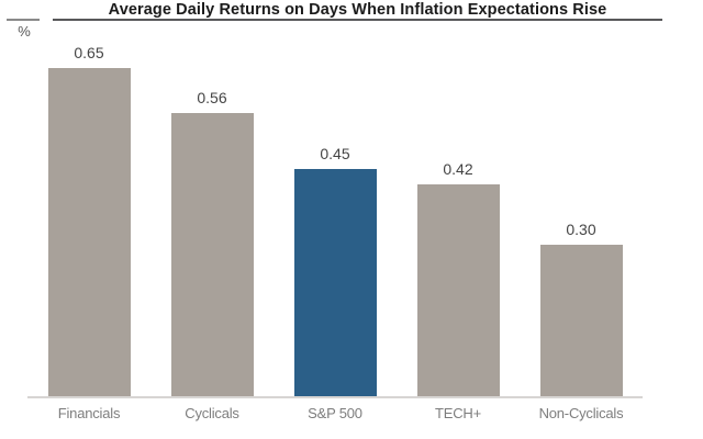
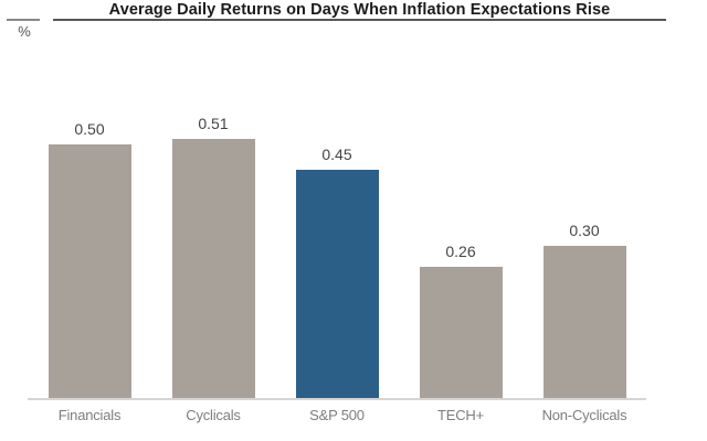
Financials: 0.65 -> 0.50
Cyclicals: 0.56 -> 0.51
TECH+: 0.42 -> 0.26
